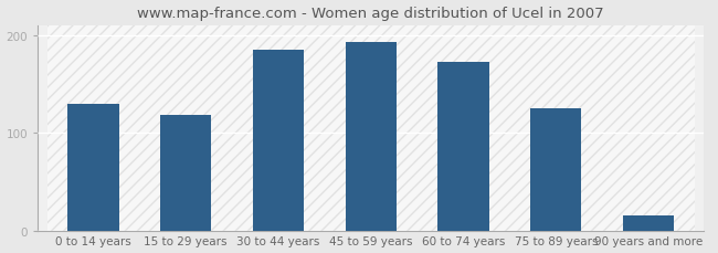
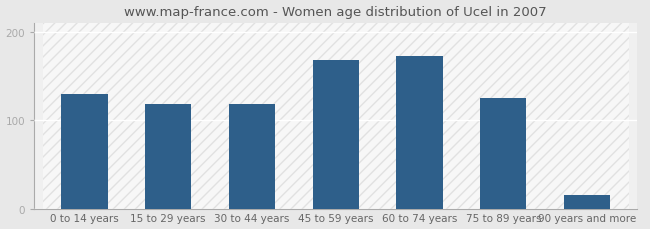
30 to 44 years: 185 -> 118
45 to 59 years: 193 -> 168
